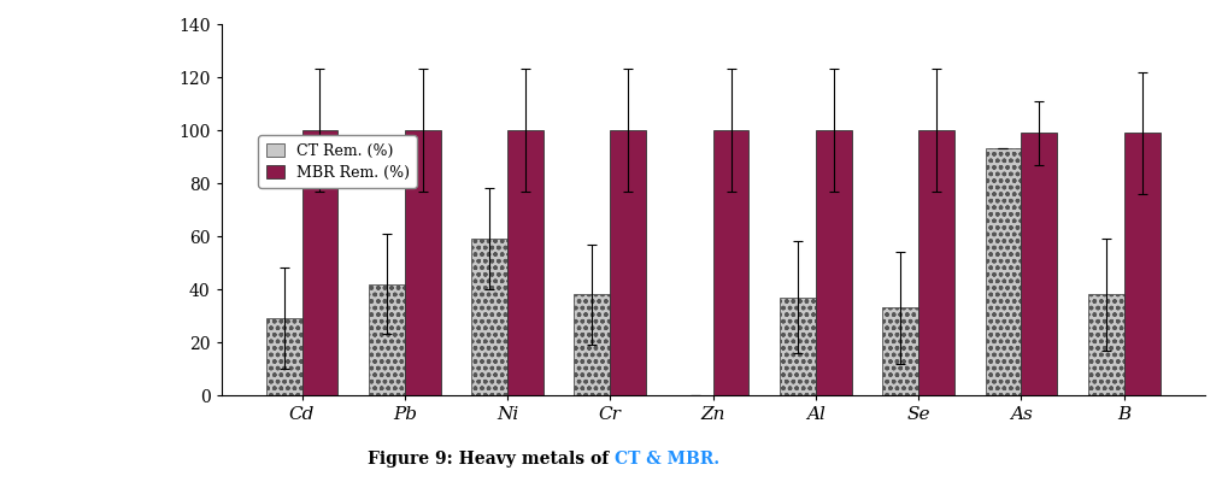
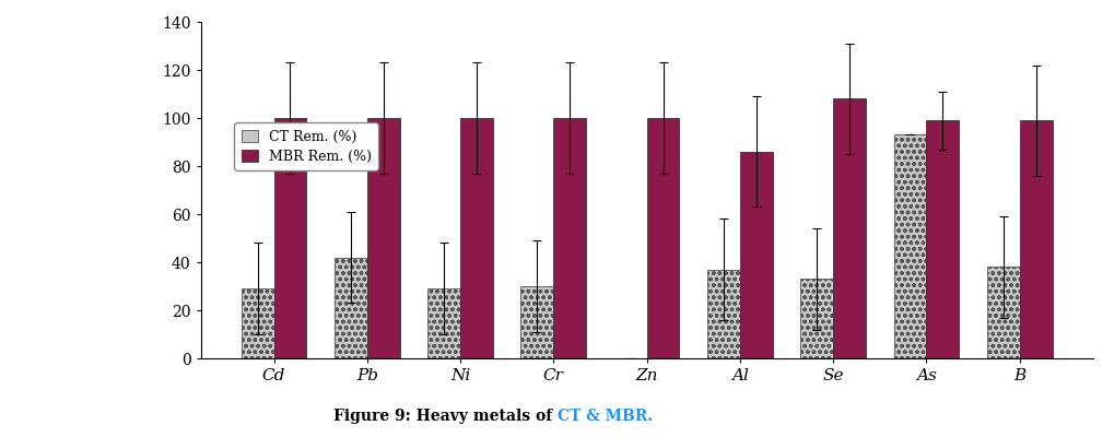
CT Rem. (%)/Ni: 59 -> 29
CT Rem. (%)/Cr: 38 -> 30
MBR Rem. (%)/Al: 100 -> 86
MBR Rem. (%)/Se: 100 -> 108
